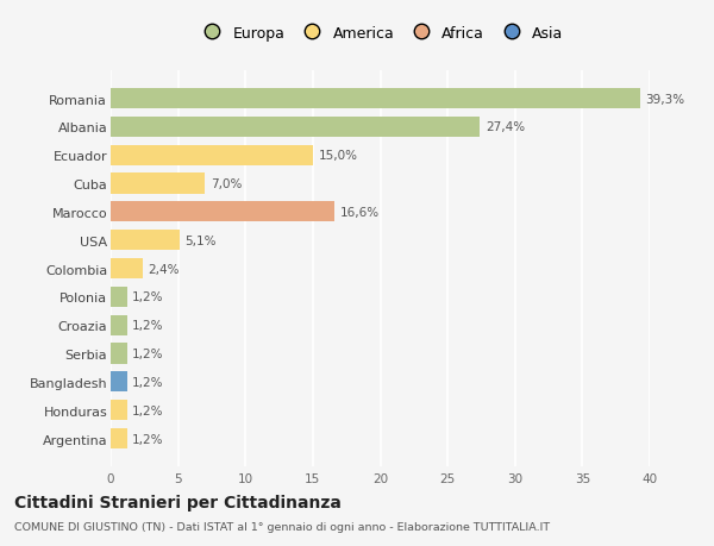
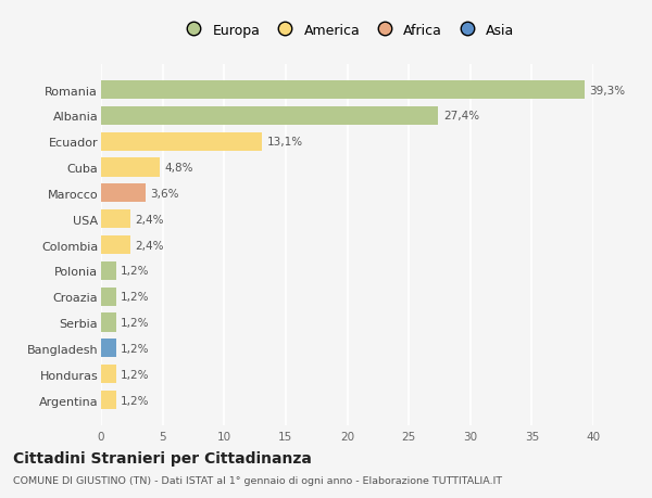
Ecuador: 15,0% -> 13,1%
Cuba: 7,0% -> 4,8%
Marocco: 16,6% -> 3,6%
USA: 5,1% -> 2,4%
